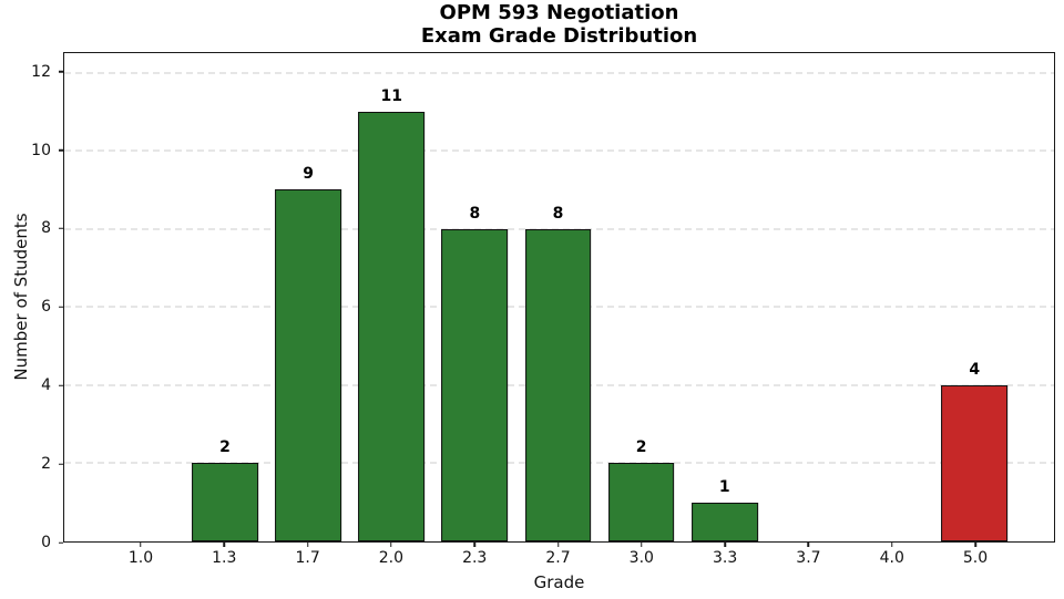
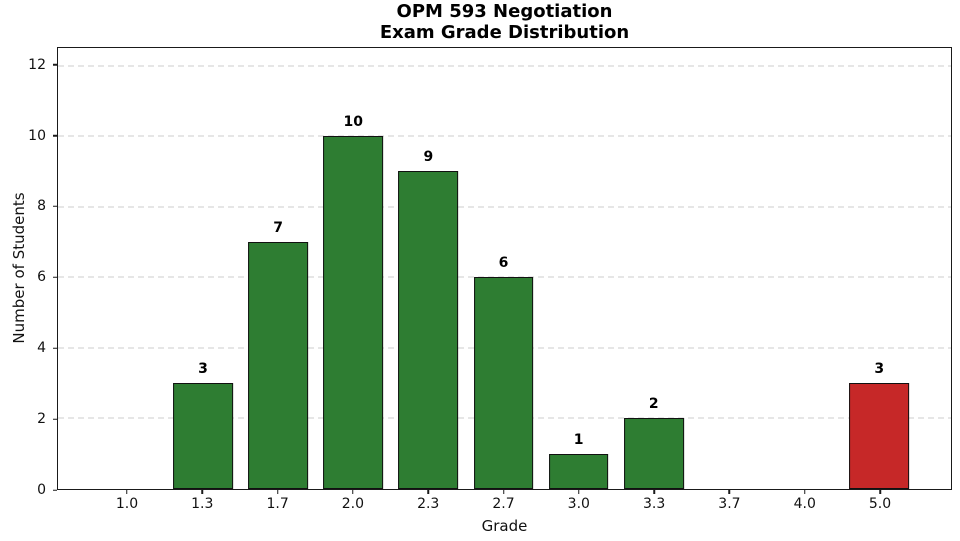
1.3: 2 -> 3
1.7: 9 -> 7
2.0: 11 -> 10
2.3: 8 -> 9
2.7: 8 -> 6
3.0: 2 -> 1
3.3: 1 -> 2
5.0: 4 -> 3
